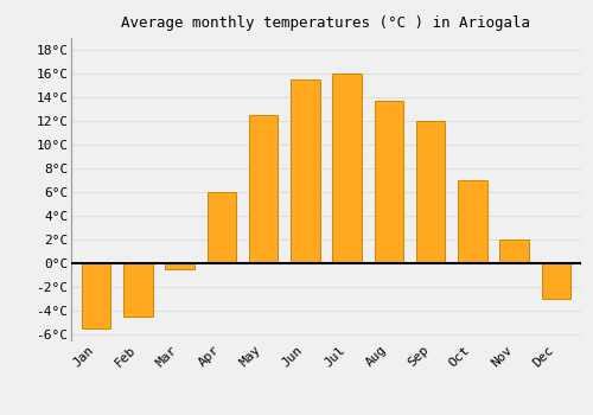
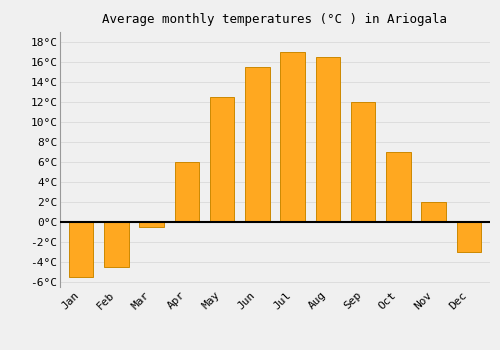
Jul: 16.0°C -> 17.0°C
Aug: 13.7°C -> 16.5°C
